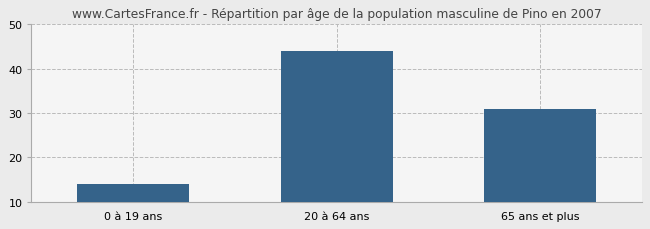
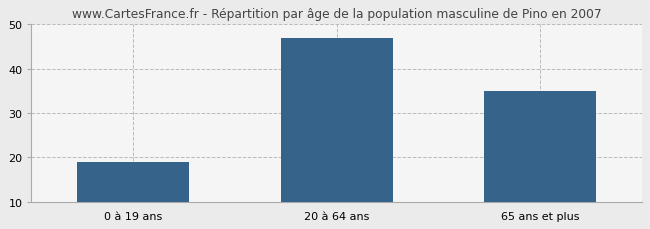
0 à 19 ans: 14 -> 19
20 à 64 ans: 44 -> 47
65 ans et plus: 31 -> 35
